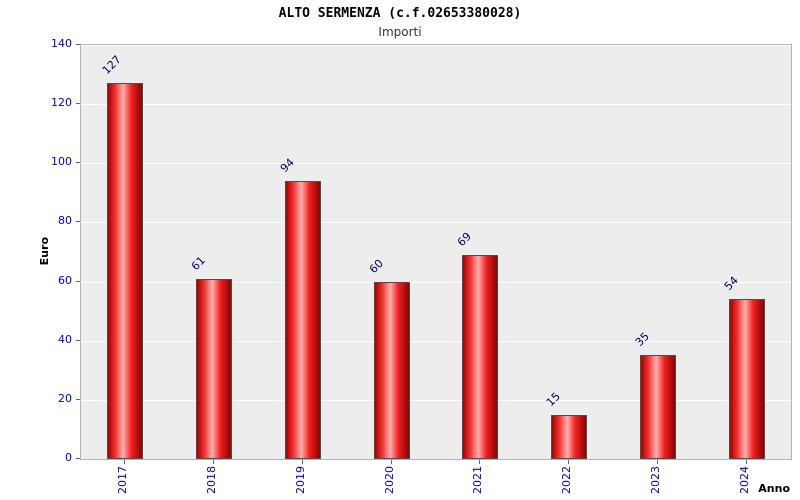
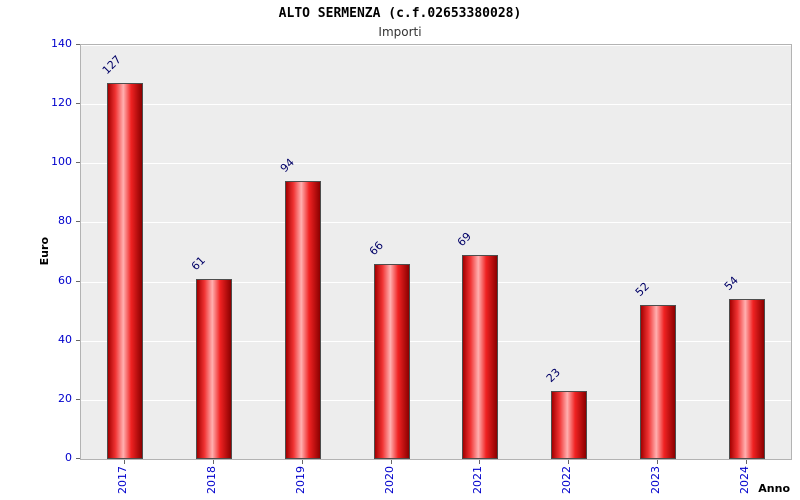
2020: 60 -> 66
2022: 15 -> 23
2023: 35 -> 52
